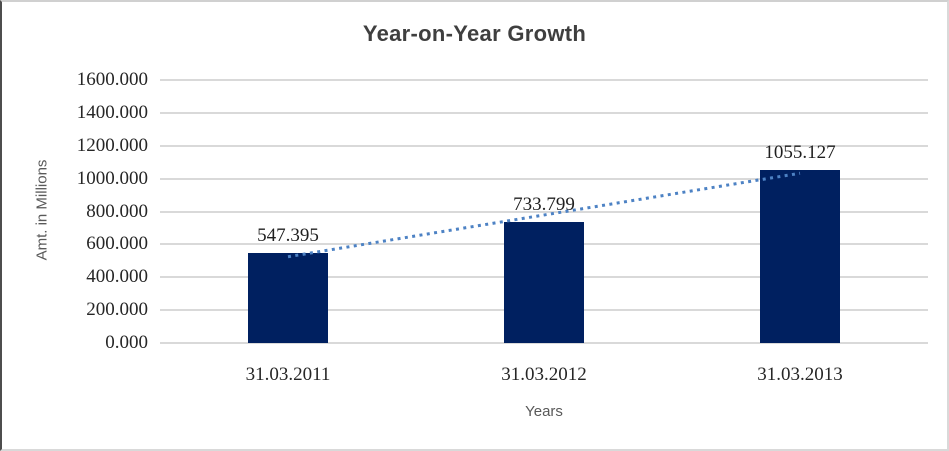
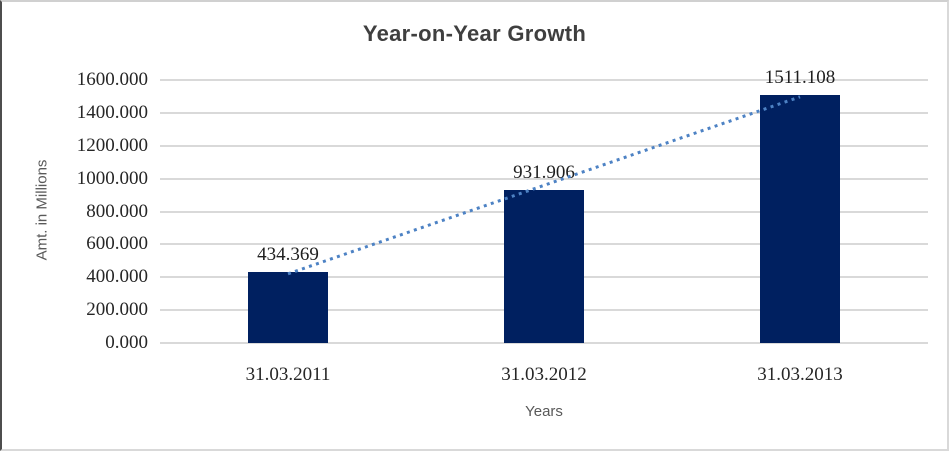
31.03.2011: 547.395 -> 434.369
31.03.2012: 733.799 -> 931.906
31.03.2013: 1055.127 -> 1511.108
